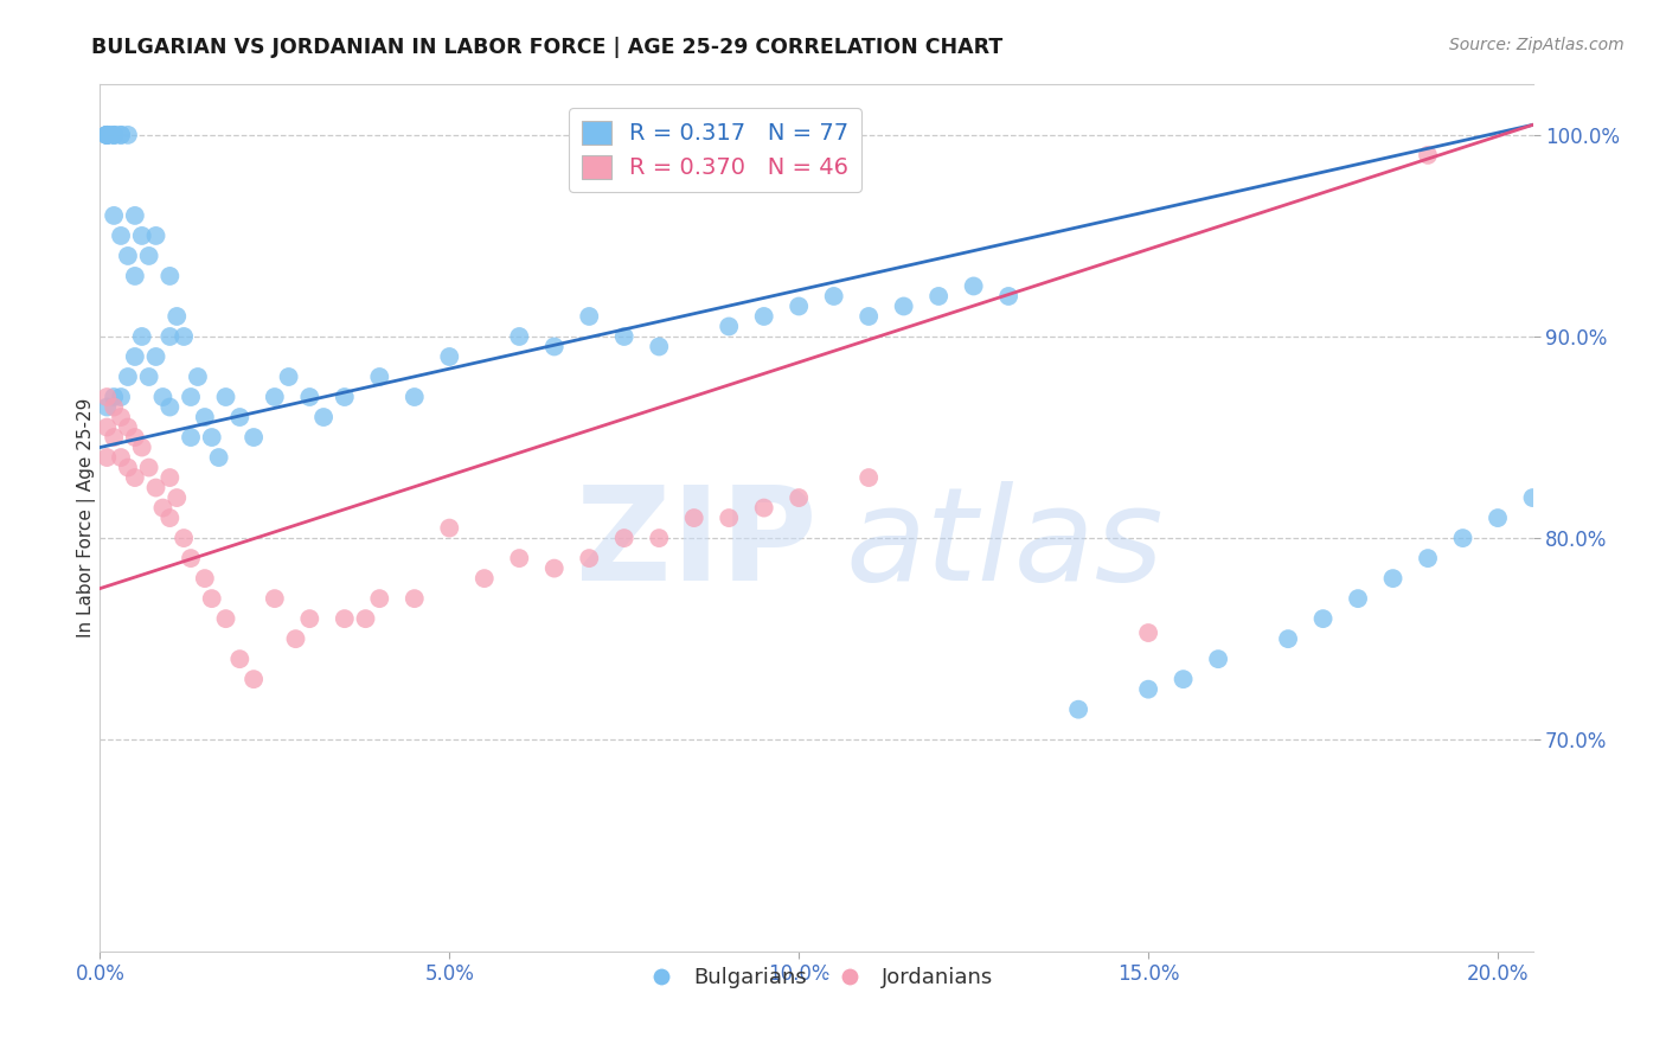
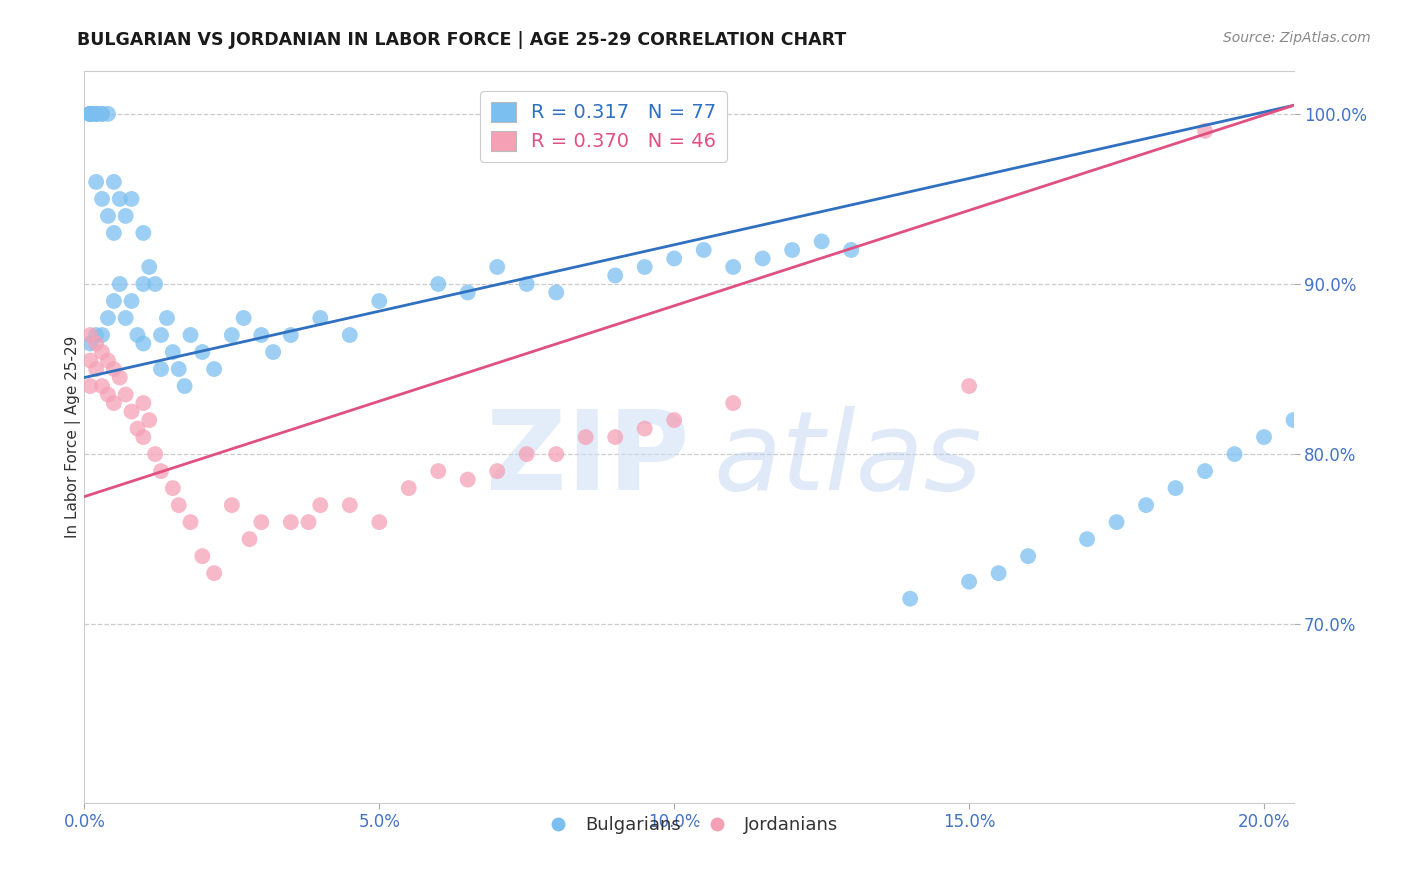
Jordanians/5.0%: 80.5% -> 76.0%
Jordanians/15.0%: 75.3% -> 84.0%
